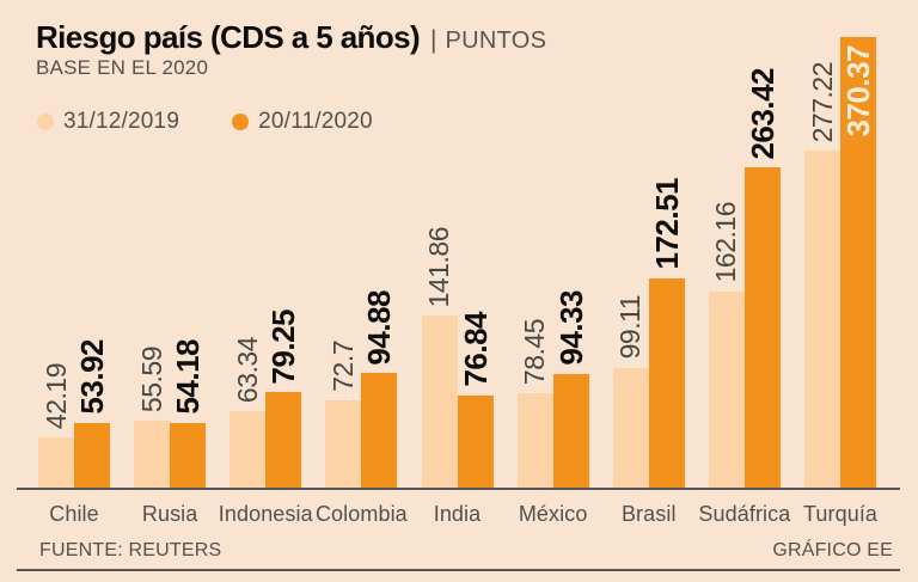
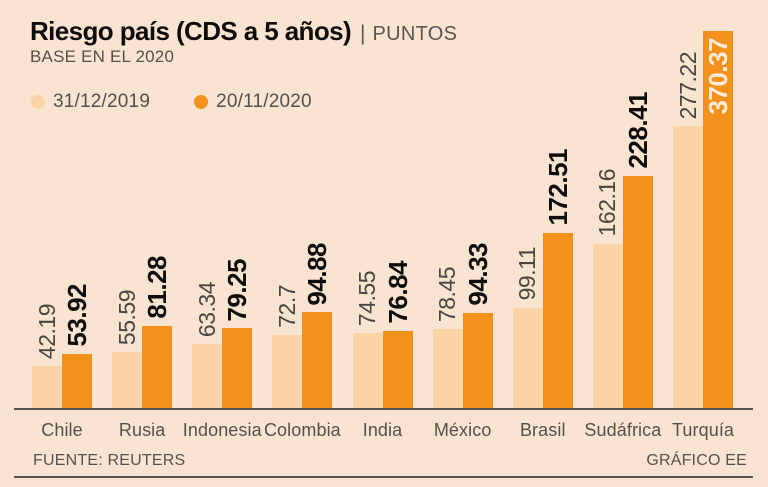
20/11/2020/Rusia: 54.18 -> 81.28
31/12/2019/India: 141.86 -> 74.55
20/11/2020/Sudáfrica: 263.42 -> 228.41
